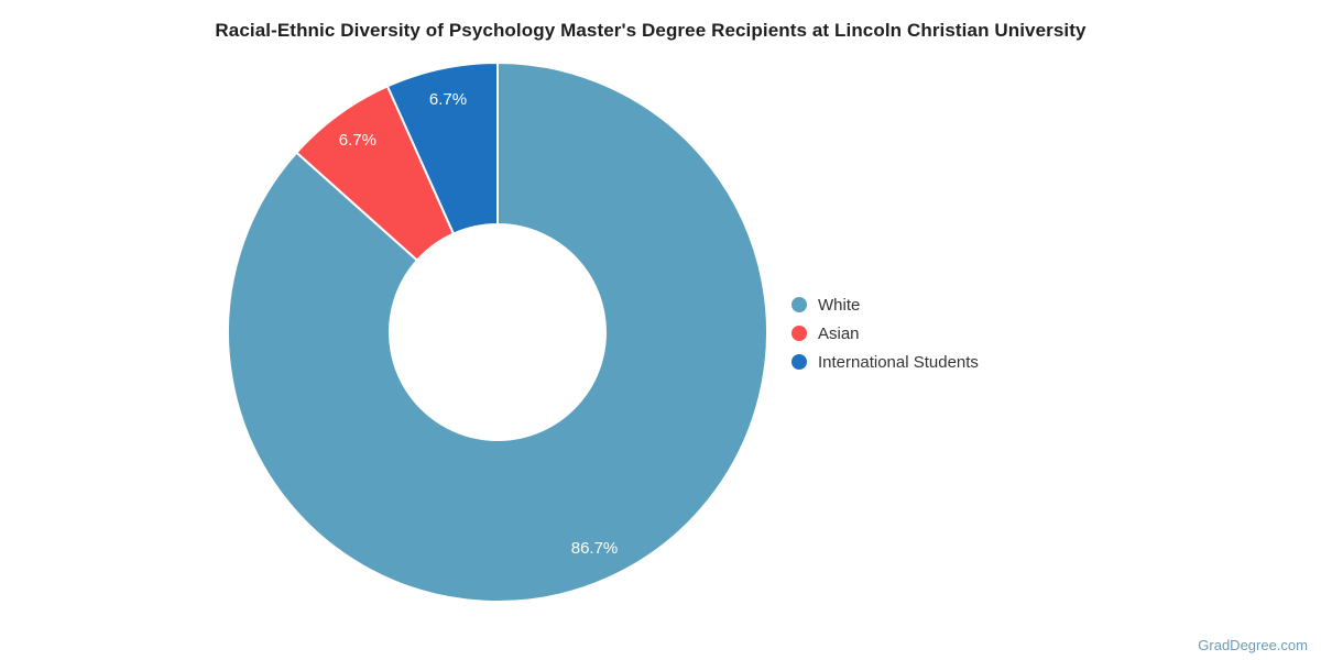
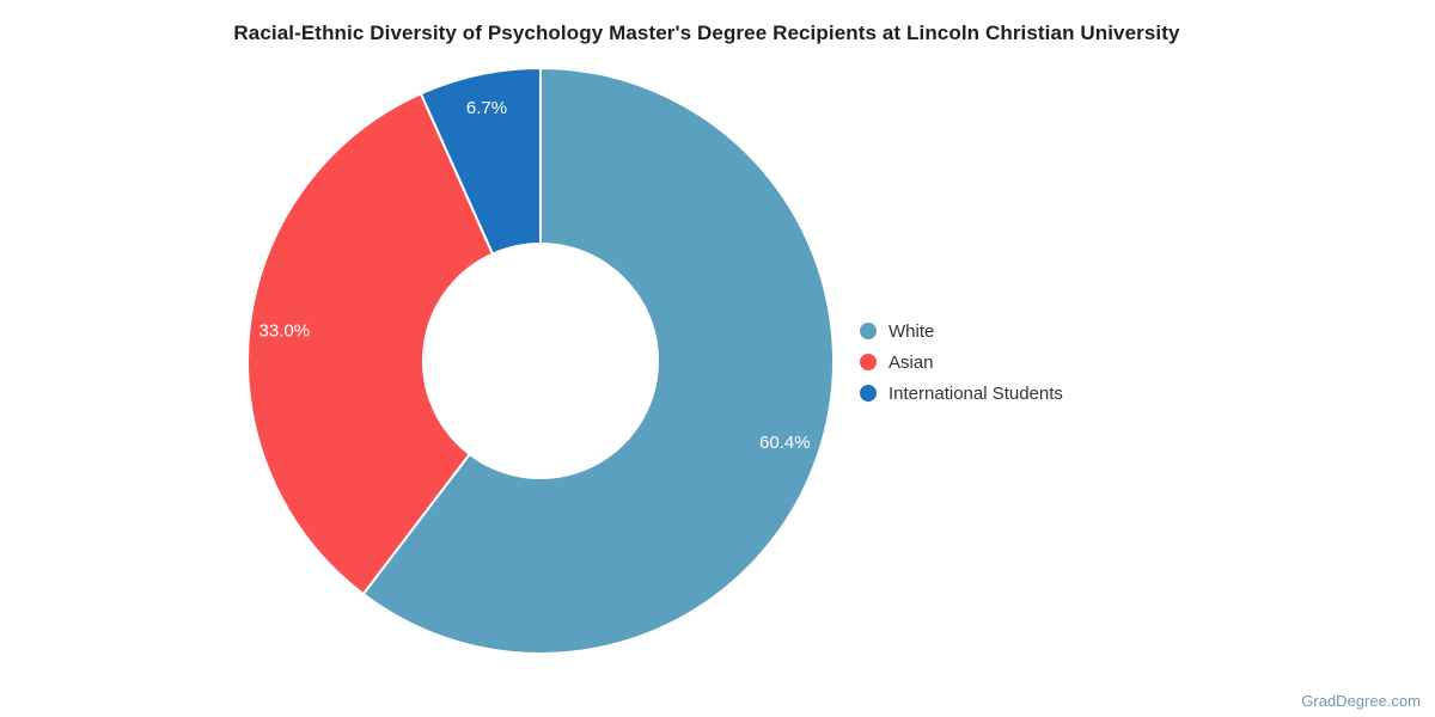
White: 86.7% -> 60.4%
Asian: 6.7% -> 33.0%
